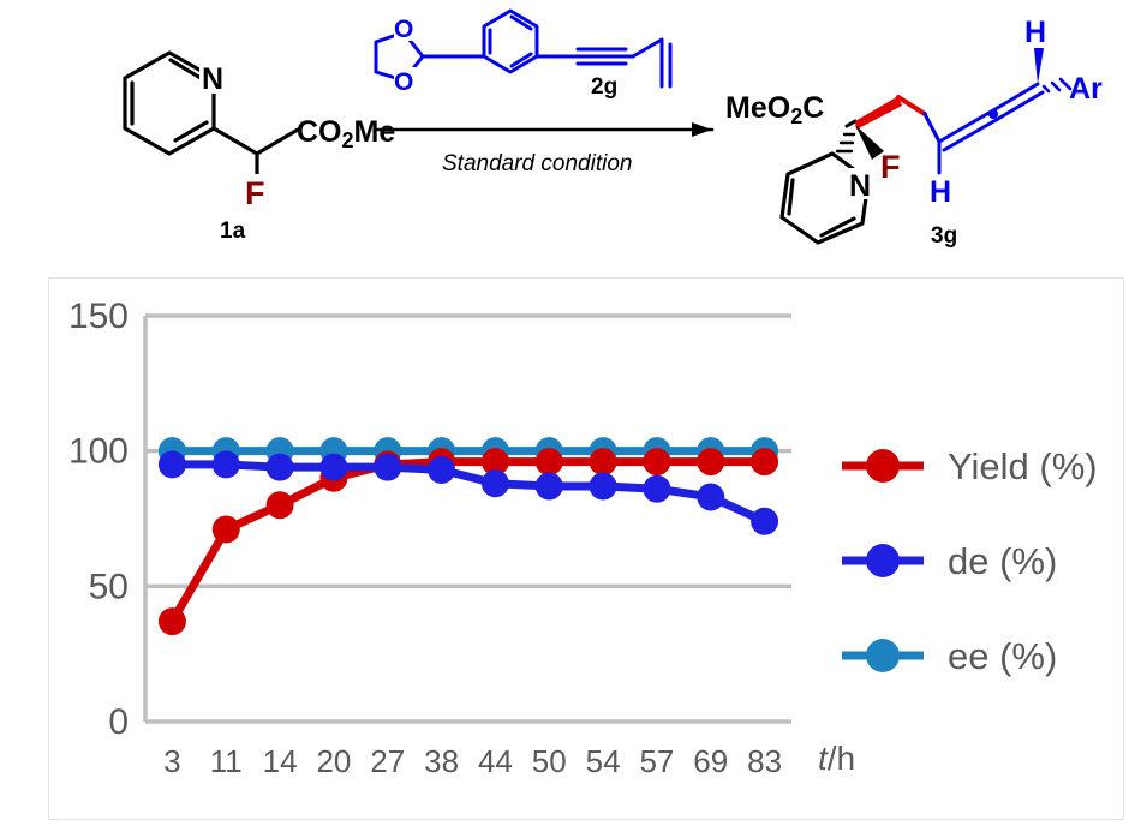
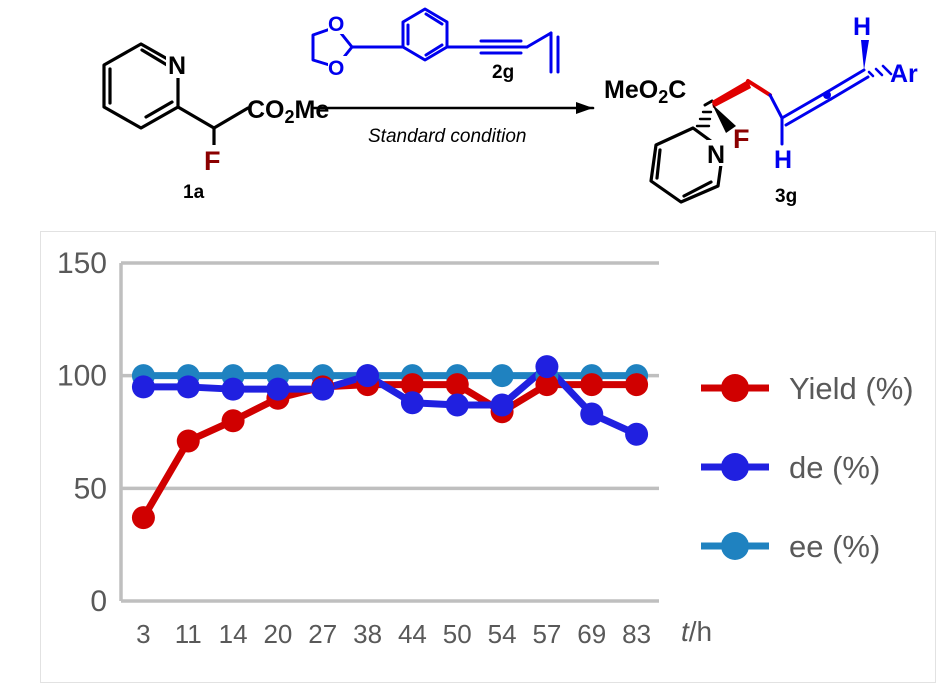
de (%)/38: 93 -> 100
Yield (%)/54: 96 -> 84
de (%)/57: 86 -> 104
